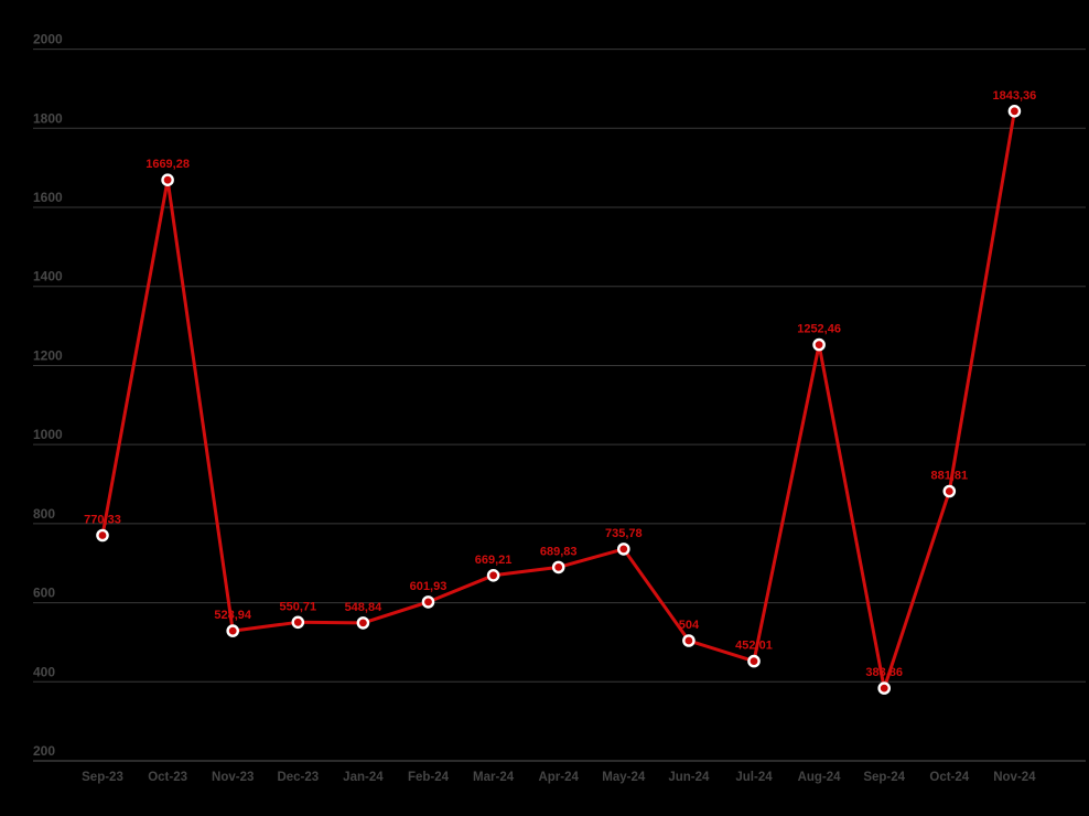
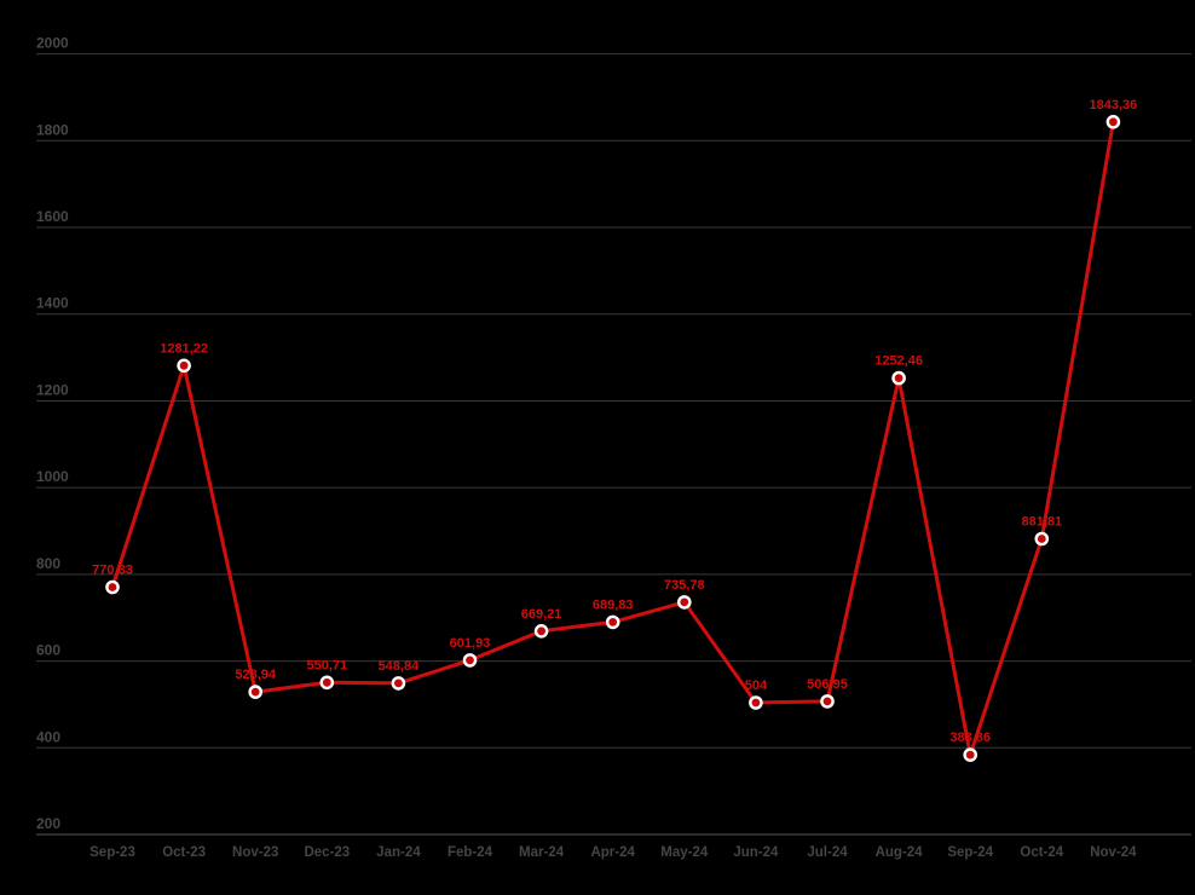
Oct-23: 1669,28 -> 1281,22
Jul-24: 452,01 -> 506,95
